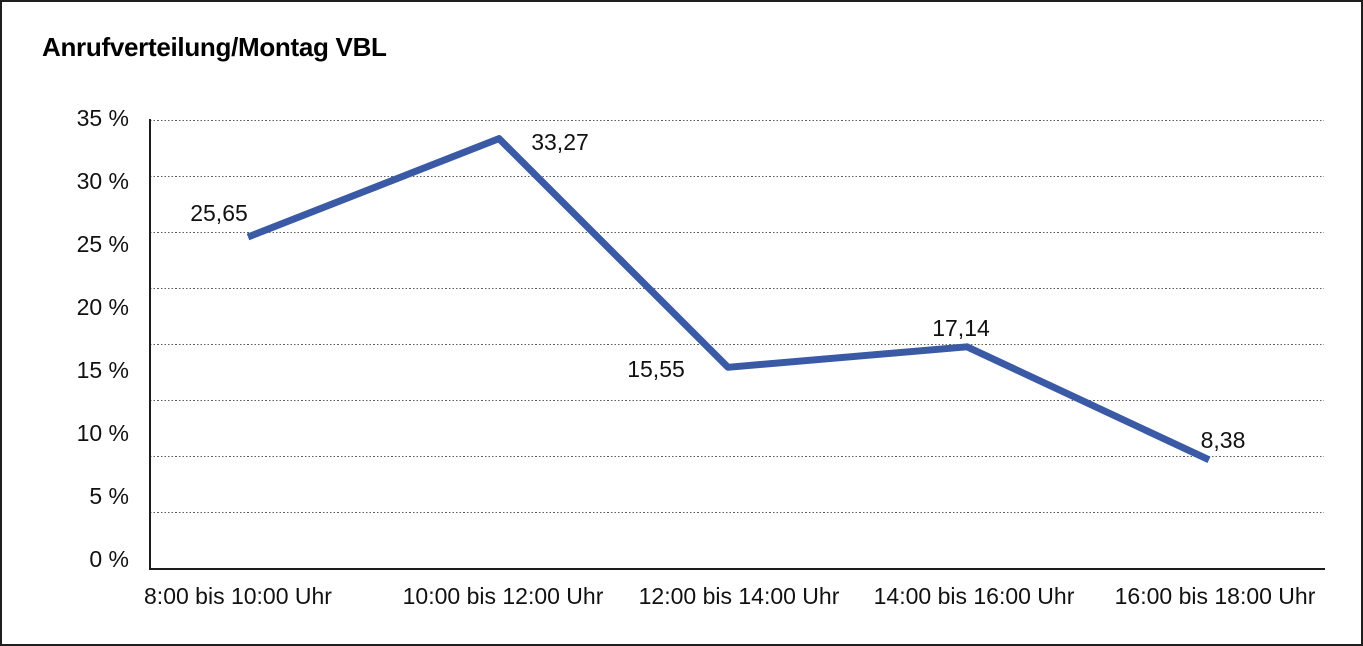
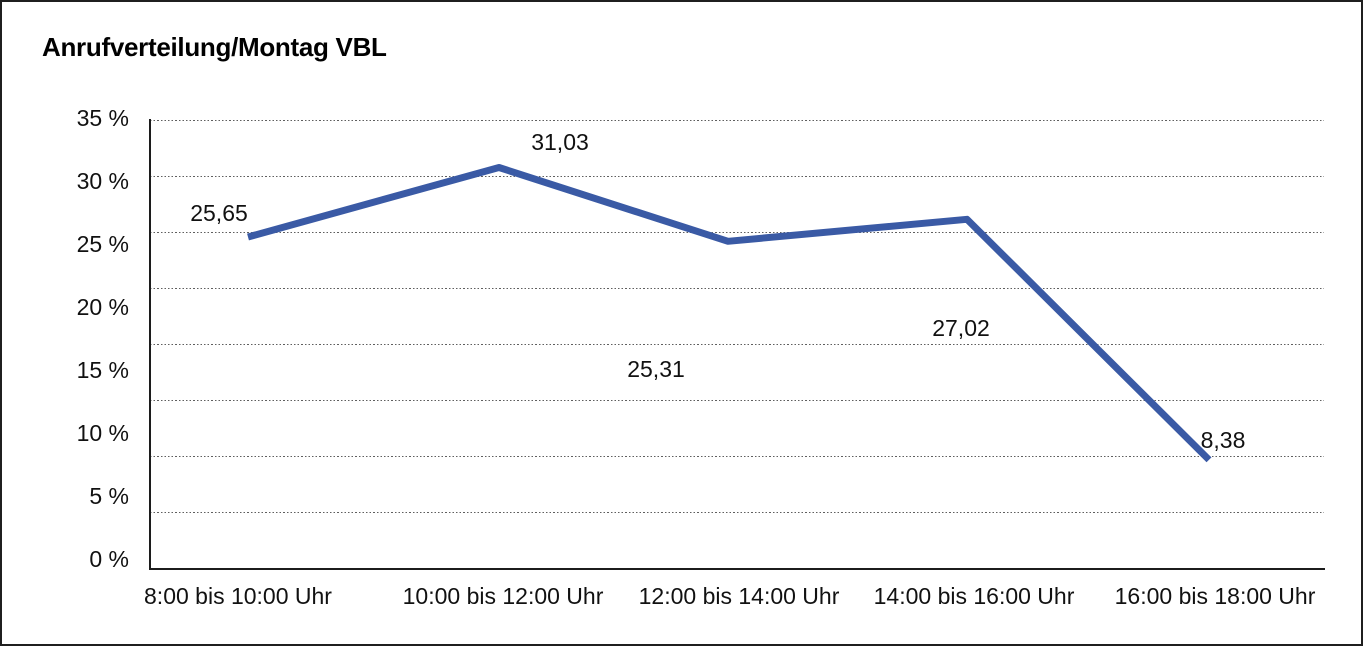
10:00 bis 12:00 Uhr: 33,27 -> 31,03
12:00 bis 14:00 Uhr: 15,55 -> 25,31
14:00 bis 16:00 Uhr: 17,14 -> 27,02
